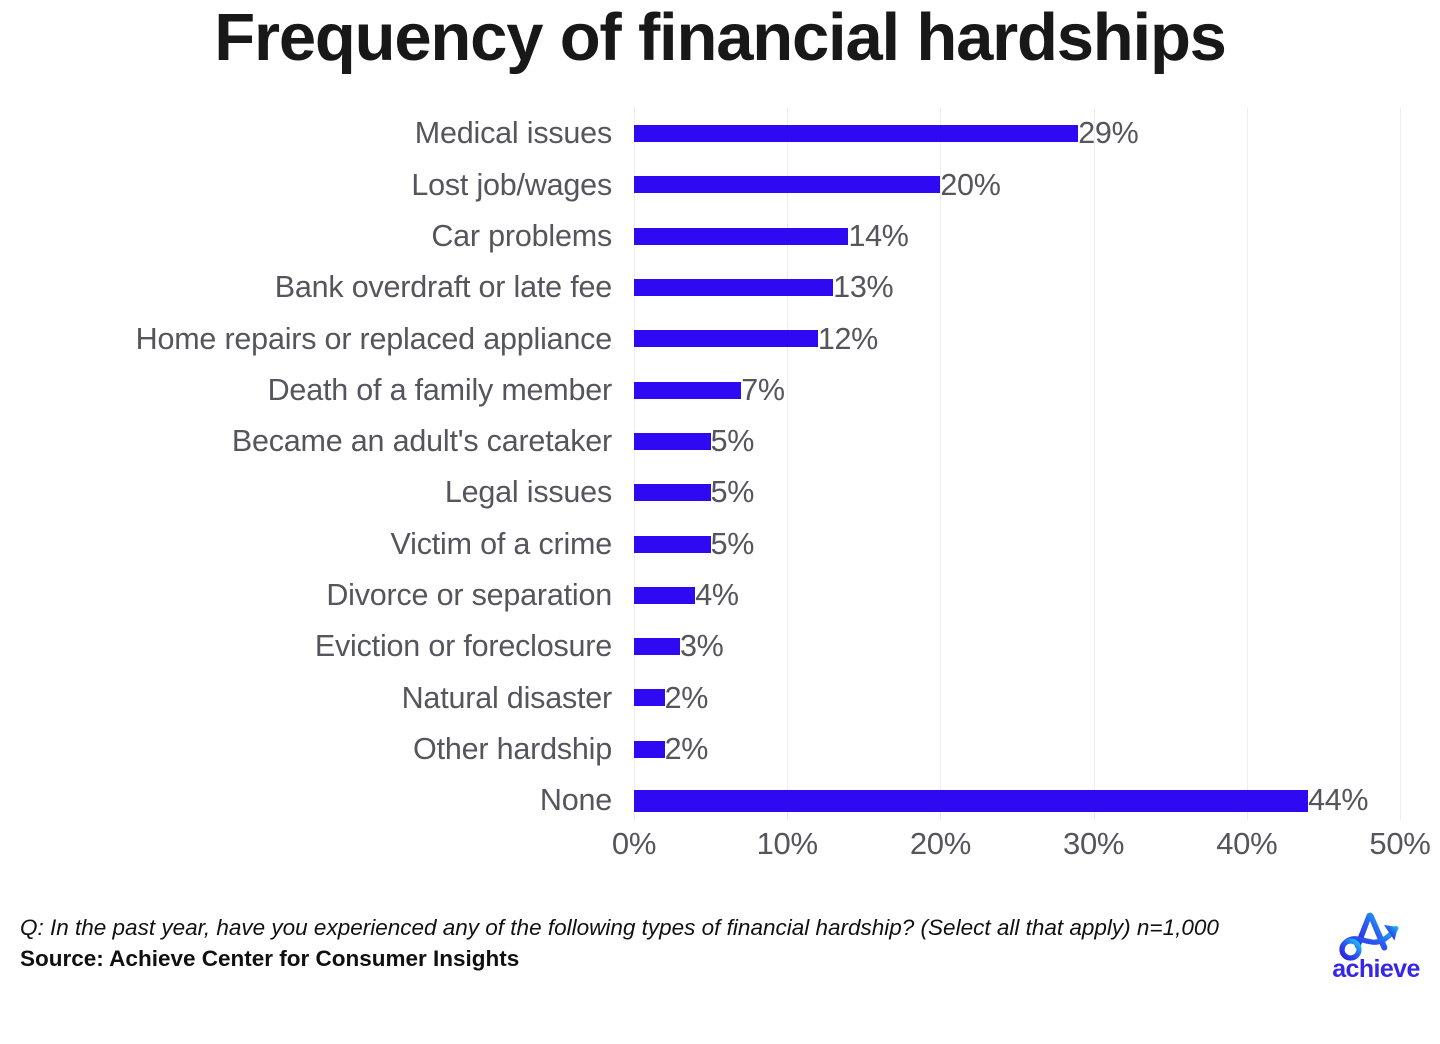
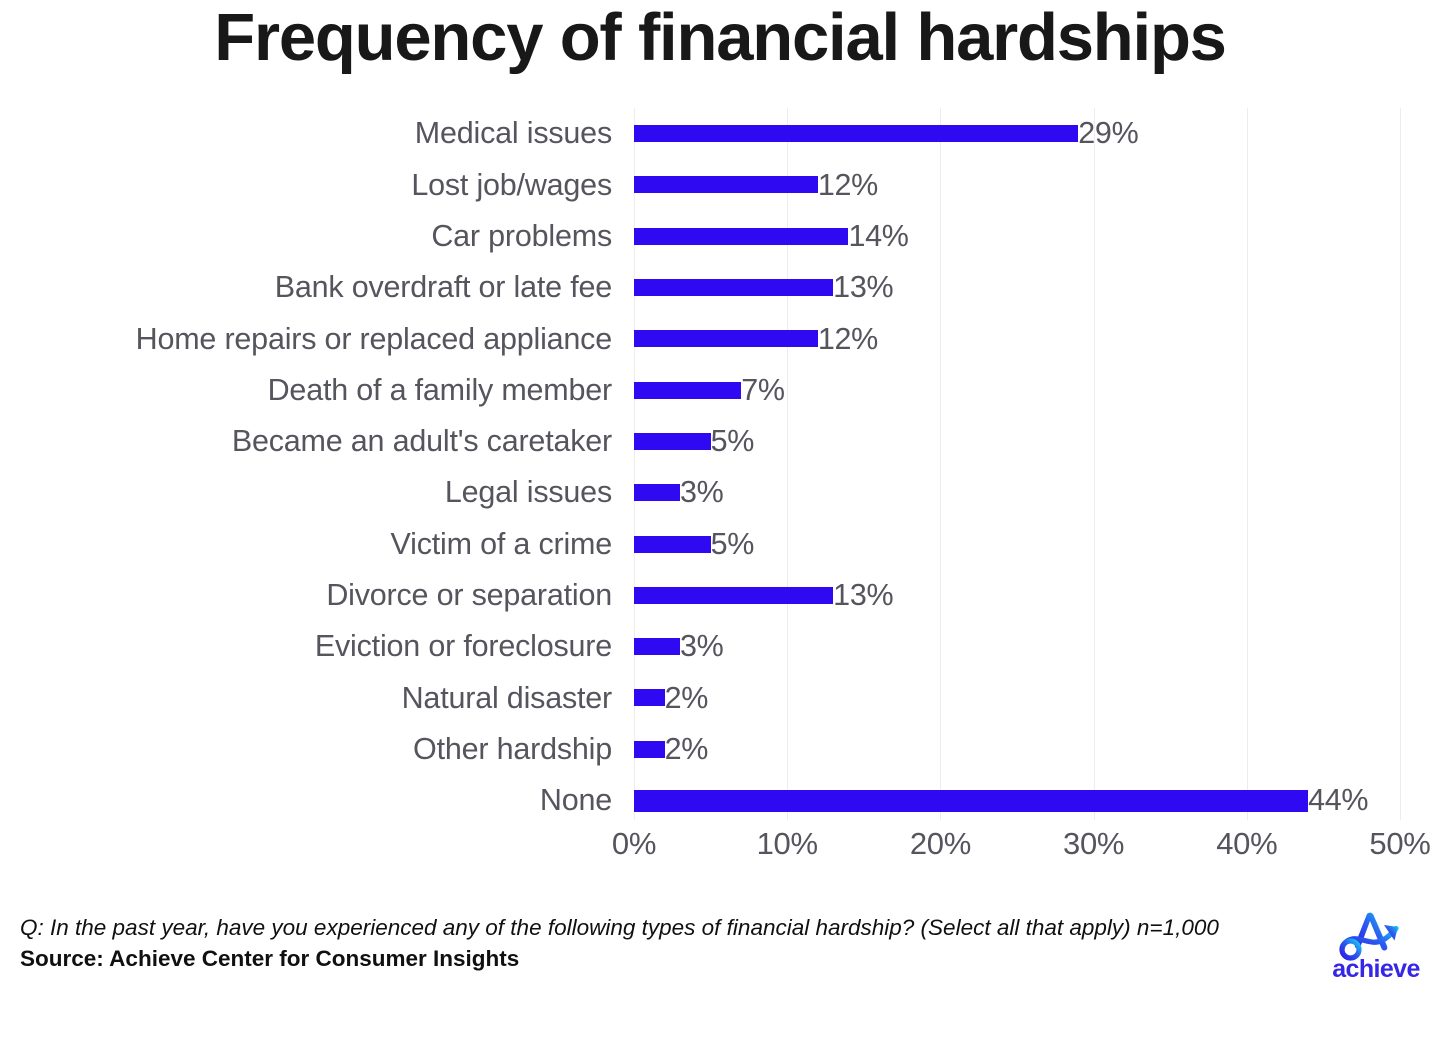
Lost job/wages: 20% -> 12%
Legal issues: 5% -> 3%
Divorce or separation: 4% -> 13%
